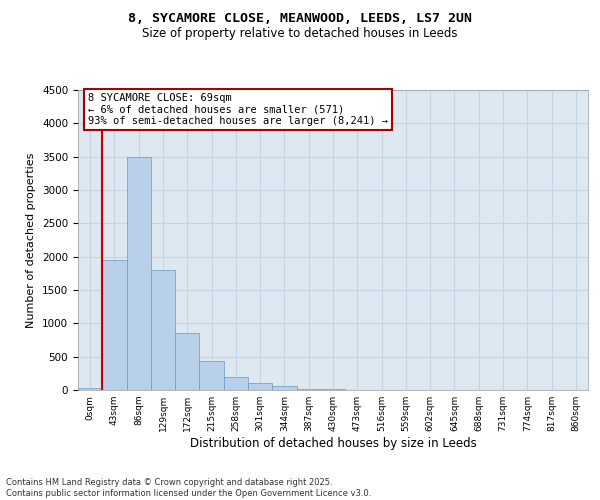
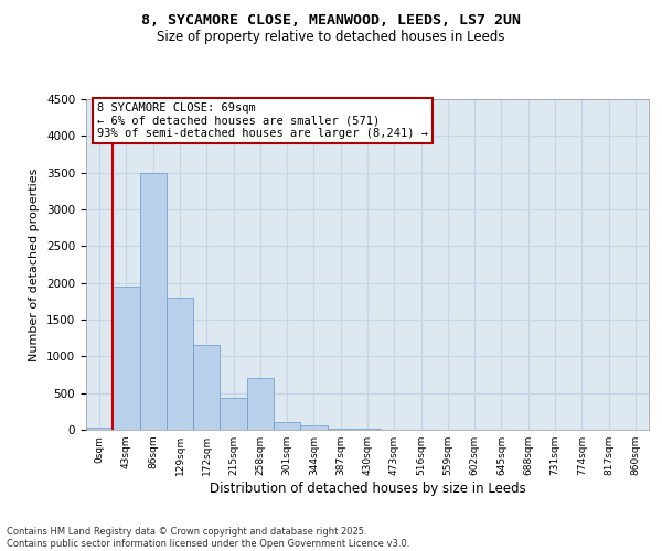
172sqm: 850 -> 1160
258sqm: 200 -> 700
